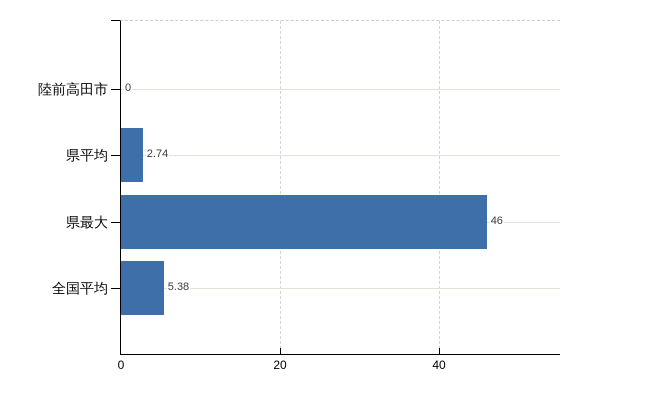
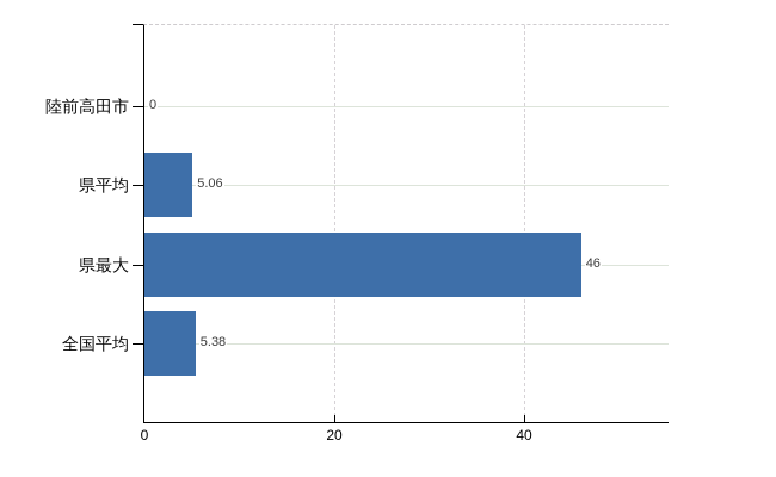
県平均: 2.74 -> 5.06
